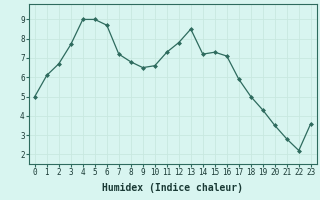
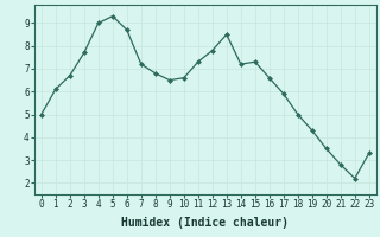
5: 9.0 -> 9.3
16: 7.1 -> 6.6
23: 3.6 -> 3.3
